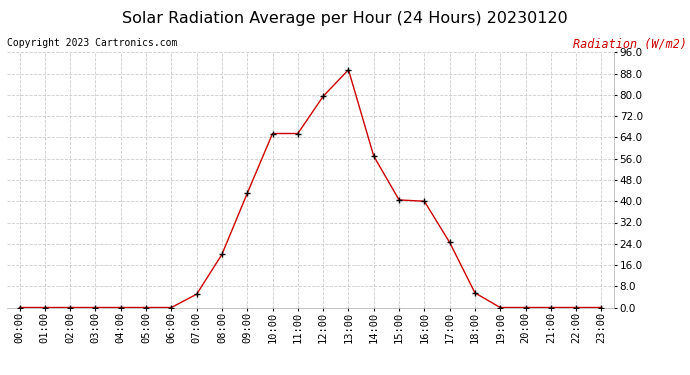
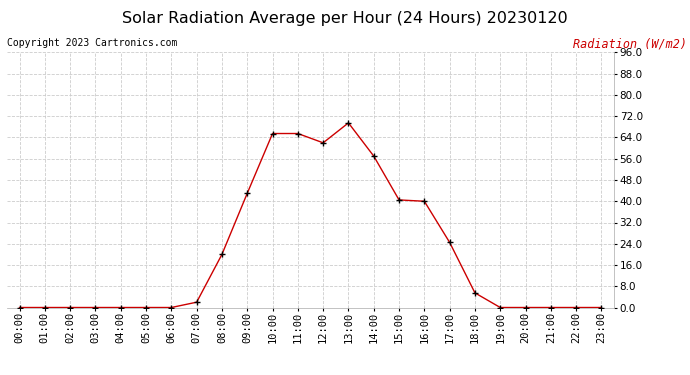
07:00: 5.0 -> 2.0
12:00: 79.5 -> 62.0
13:00: 89.5 -> 69.5
